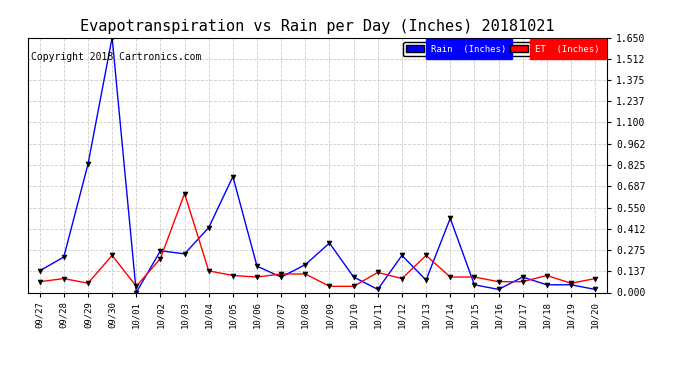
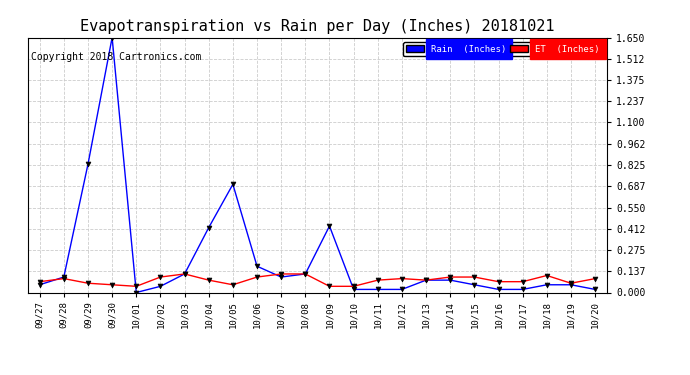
Rain (Inches)/09/27: 0.14 -> 0.05
Rain (Inches)/09/28: 0.23 -> 0.10
ET (Inches)/09/30: 0.24 -> 0.05
Rain (Inches)/10/02: 0.27 -> 0.04
ET (Inches)/10/02: 0.22 -> 0.10
Rain (Inches)/10/03: 0.25 -> 0.12
ET (Inches)/10/03: 0.64 -> 0.12
ET (Inches)/10/04: 0.14 -> 0.08
Rain (Inches)/10/05: 0.75 -> 0.70
ET (Inches)/10/05: 0.11 -> 0.05
Rain (Inches)/10/08: 0.18 -> 0.12
Rain (Inches)/10/09: 0.32 -> 0.43
Rain (Inches)/10/10: 0.10 -> 0.02
ET (Inches)/10/11: 0.13 -> 0.08
Rain (Inches)/10/12: 0.24 -> 0.02
ET (Inches)/10/13: 0.24 -> 0.08
Rain (Inches)/10/14: 0.48 -> 0.08
Rain (Inches)/10/17: 0.10 -> 0.02
